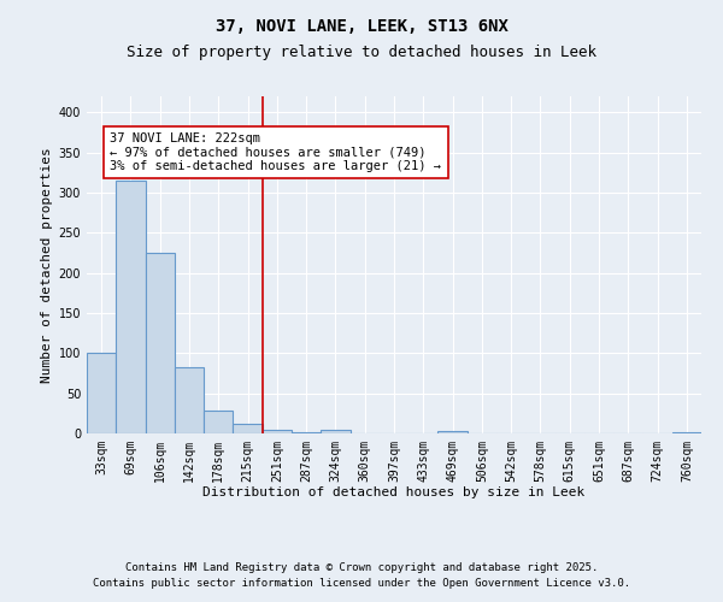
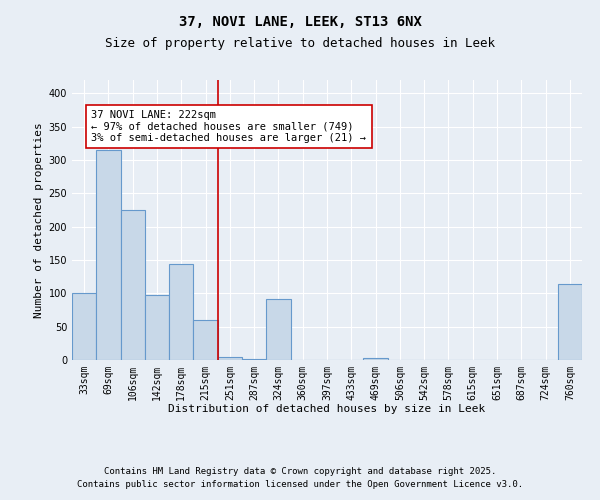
142sqm: 82 -> 98
178sqm: 28 -> 144
215sqm: 12 -> 60
324sqm: 5 -> 92
760sqm: 2 -> 114
